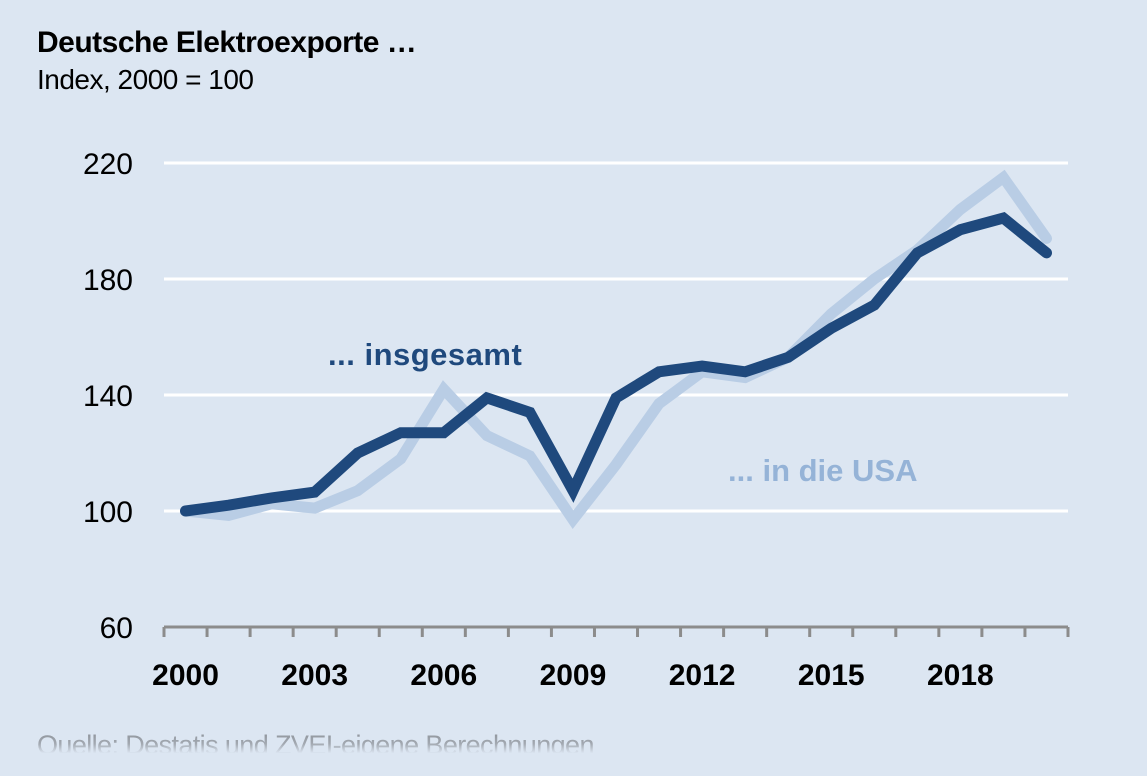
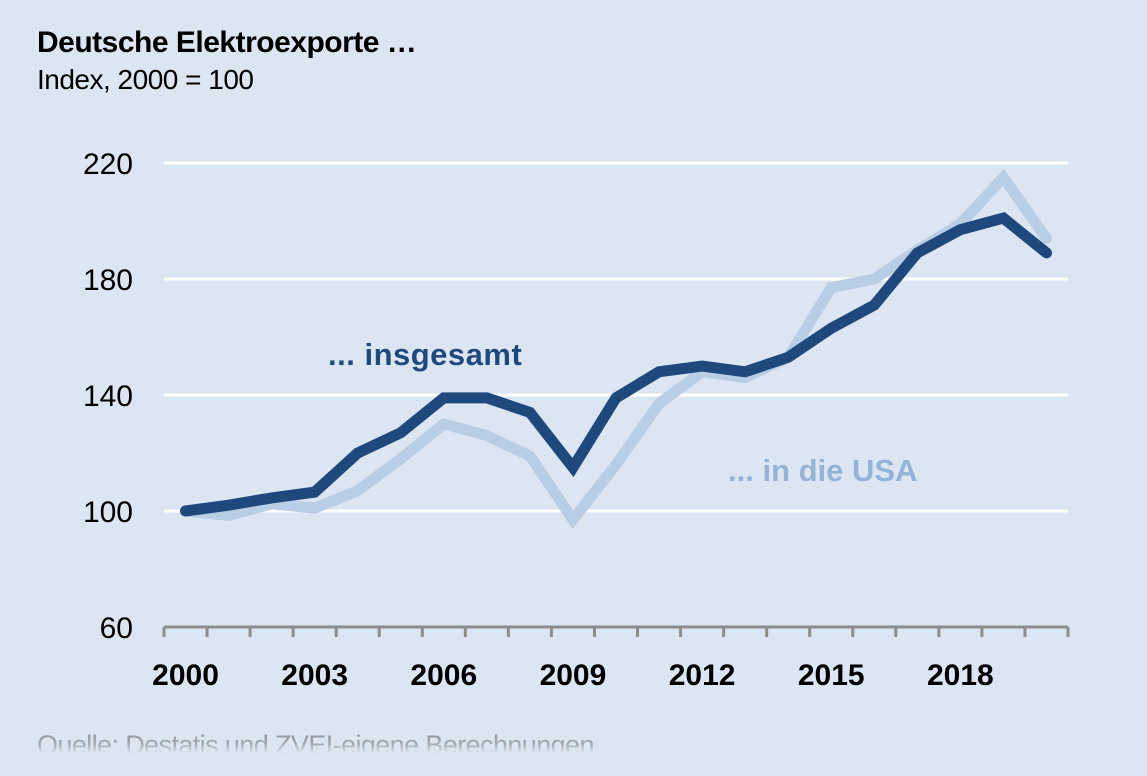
... insgesamt/2006: 127 -> 139
... in die USA/2006: 142 -> 130
... insgesamt/2009: 107 -> 115
... in die USA/2015: 168 -> 177
... in die USA/2018: 204 -> 199
